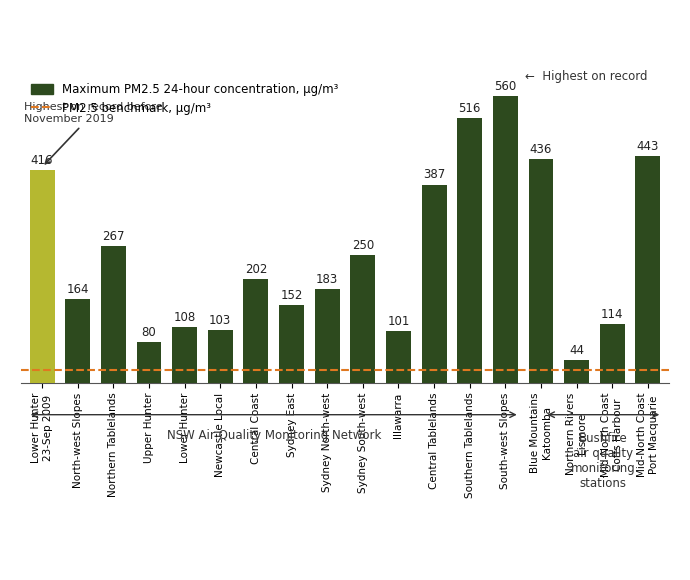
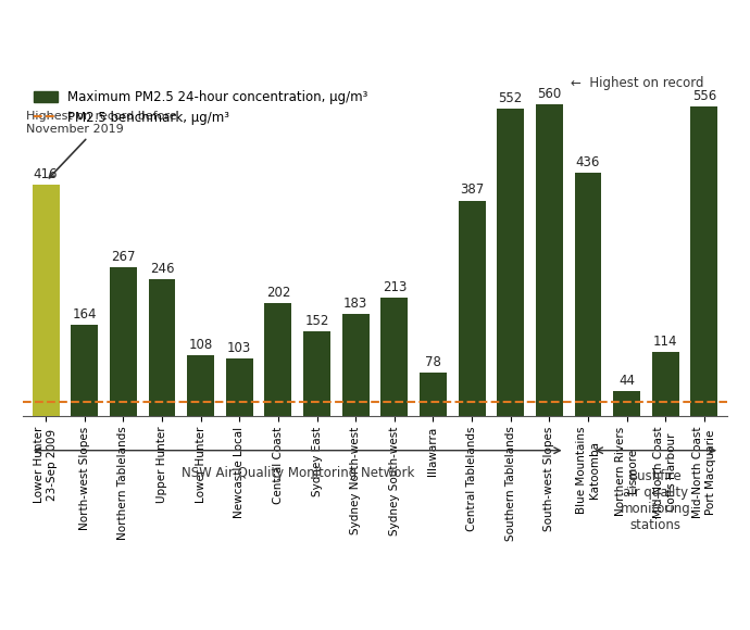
Upper Hunter: 80 -> 246
Sydney South-west: 250 -> 213
Illawarra: 101 -> 78
Southern Tablelands: 516 -> 552
Mid-North Coast Port Macquarie: 443 -> 556
